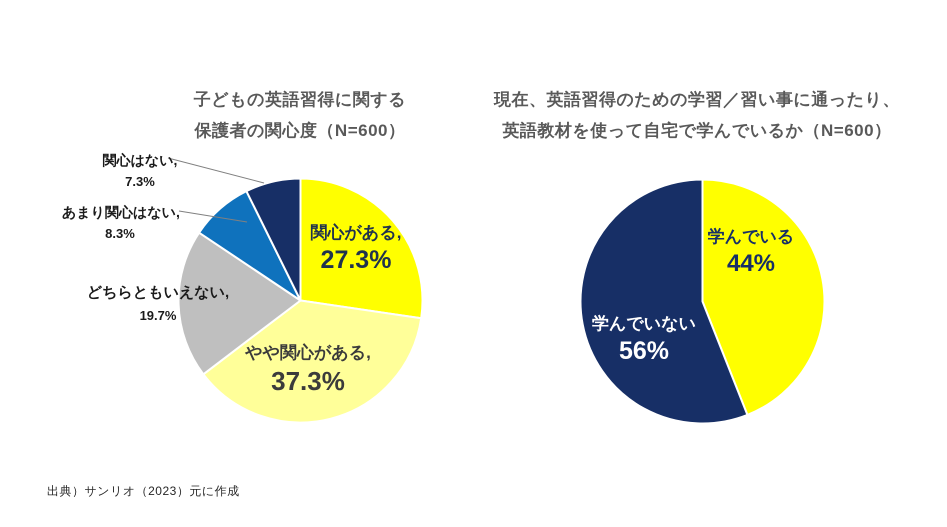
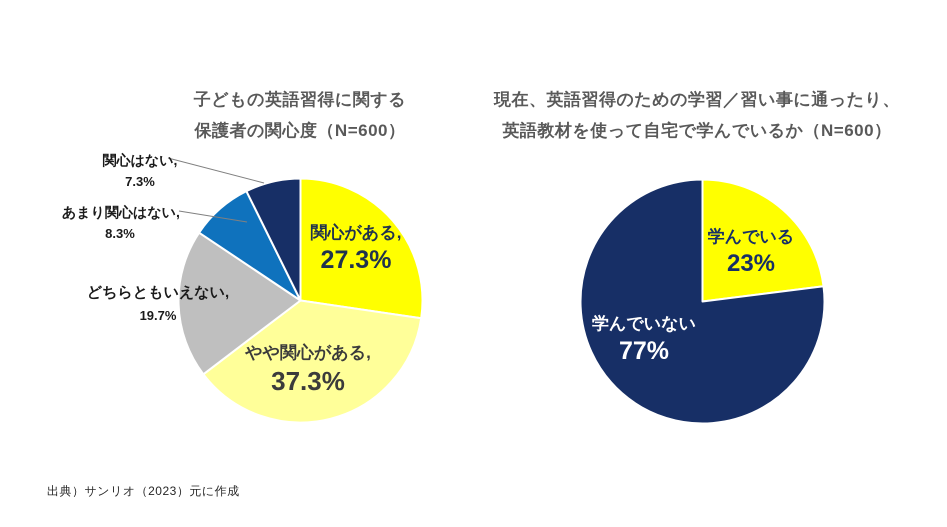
現在、英語習得のための学習／習い事に通ったり、英語教材を使って自宅で学んでいるか（N=600）/学んでいる: 44% -> 23%
現在、英語習得のための学習／習い事に通ったり、英語教材を使って自宅で学んでいるか（N=600）/学んでいない: 56% -> 77%
